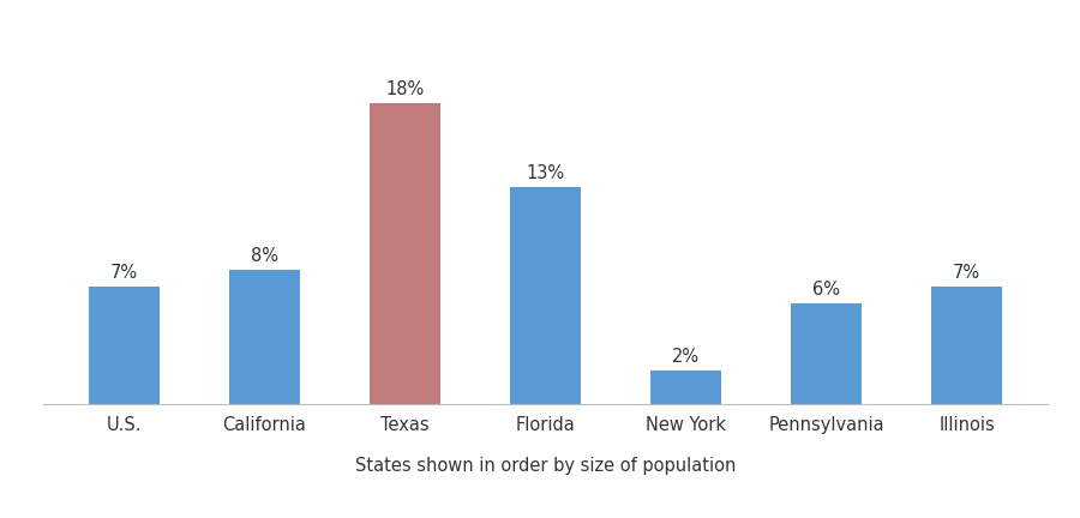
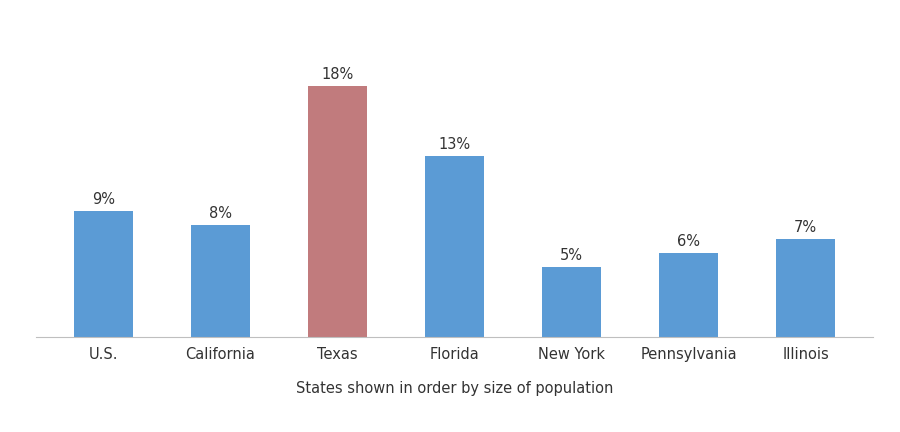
U.S.: 7% -> 9%
New York: 2% -> 5%
